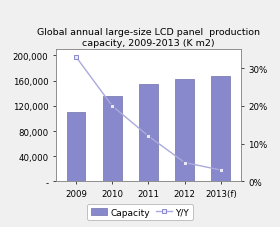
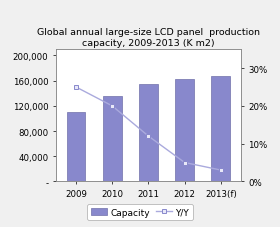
Y/Y/2009: 33% -> 25%
